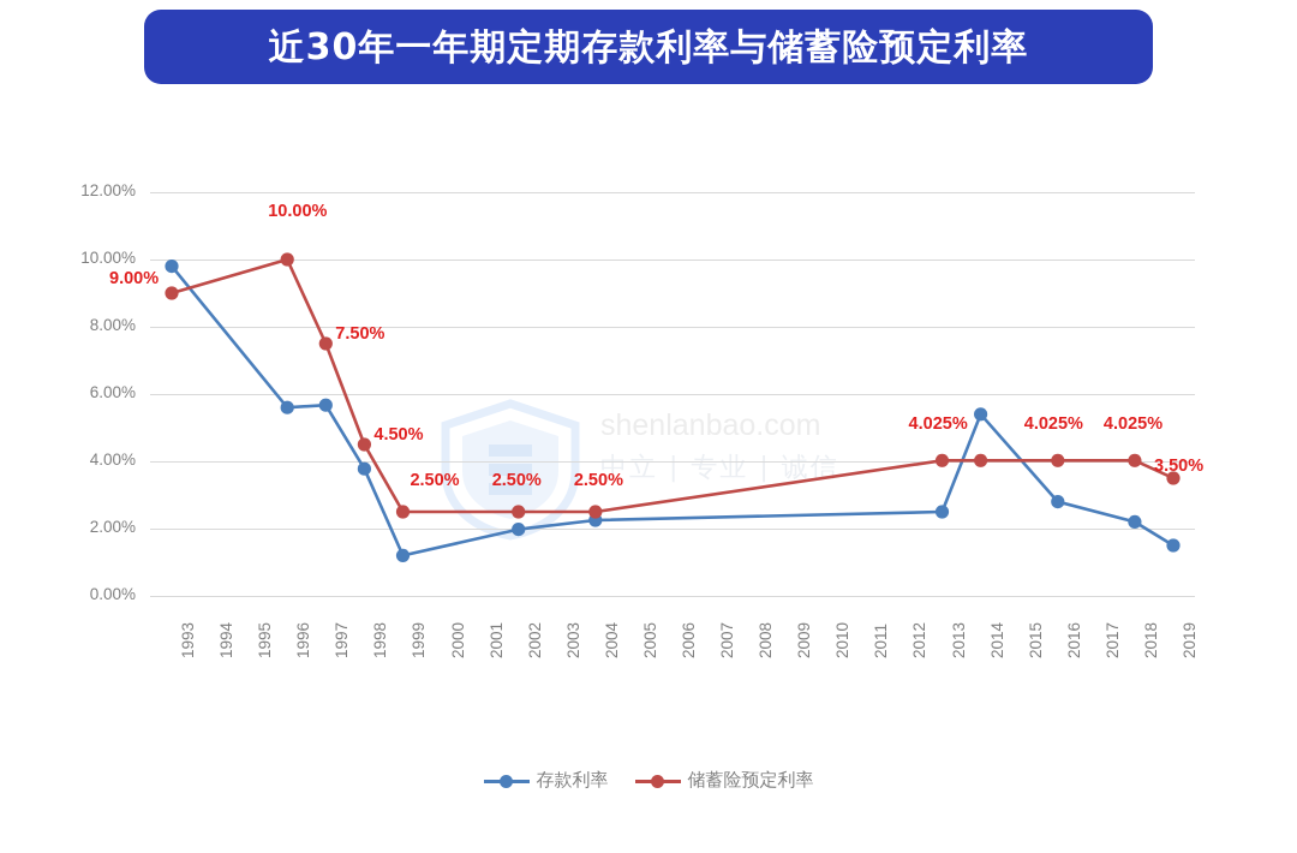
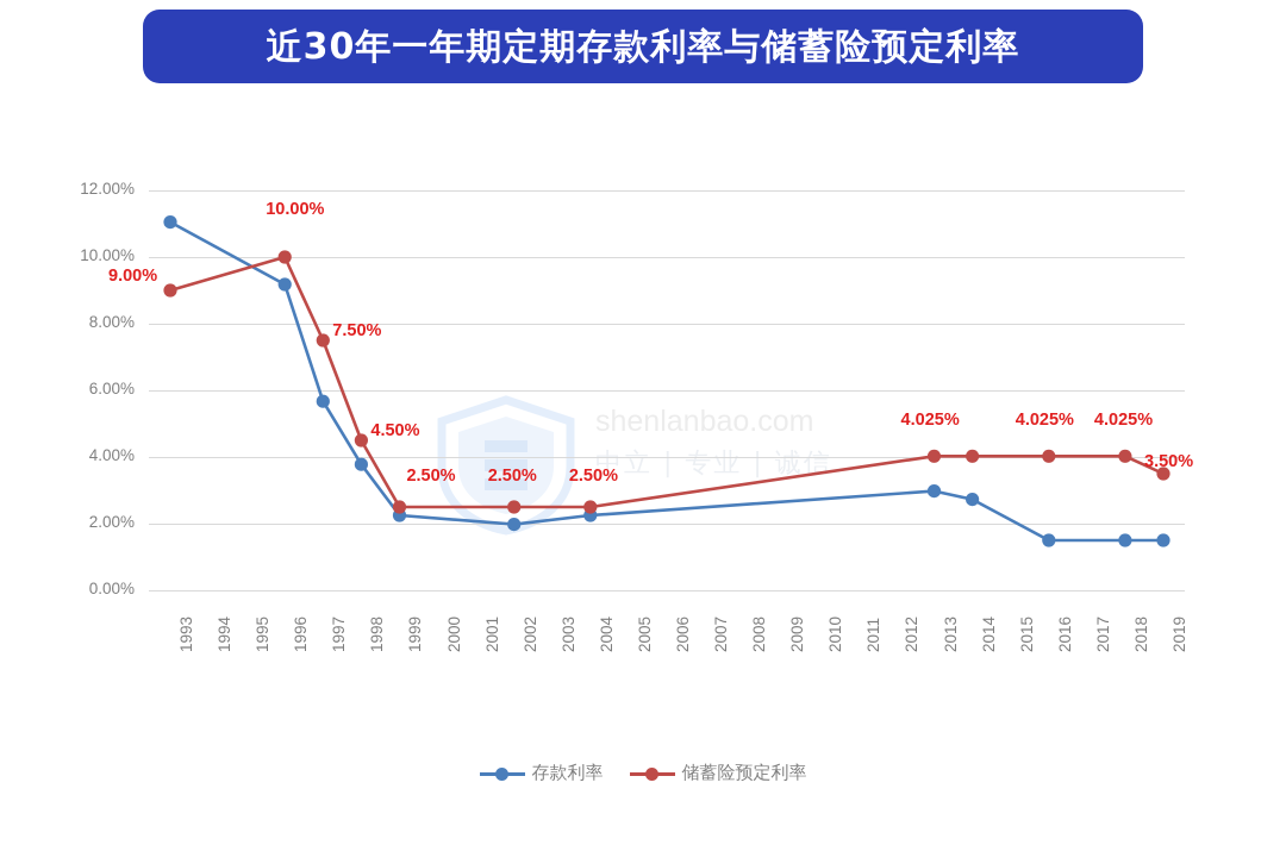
存款利率/1993: 9.8% -> 11.1%
存款利率/1996: 5.6% -> 9.2%
存款利率/1999: 1.2% -> 2.2%
存款利率/2013: 2.5% -> 3.0%
存款利率/2014: 5.4% -> 2.7%
存款利率/2016: 2.8% -> 1.5%
存款利率/2018: 2.2% -> 1.5%
